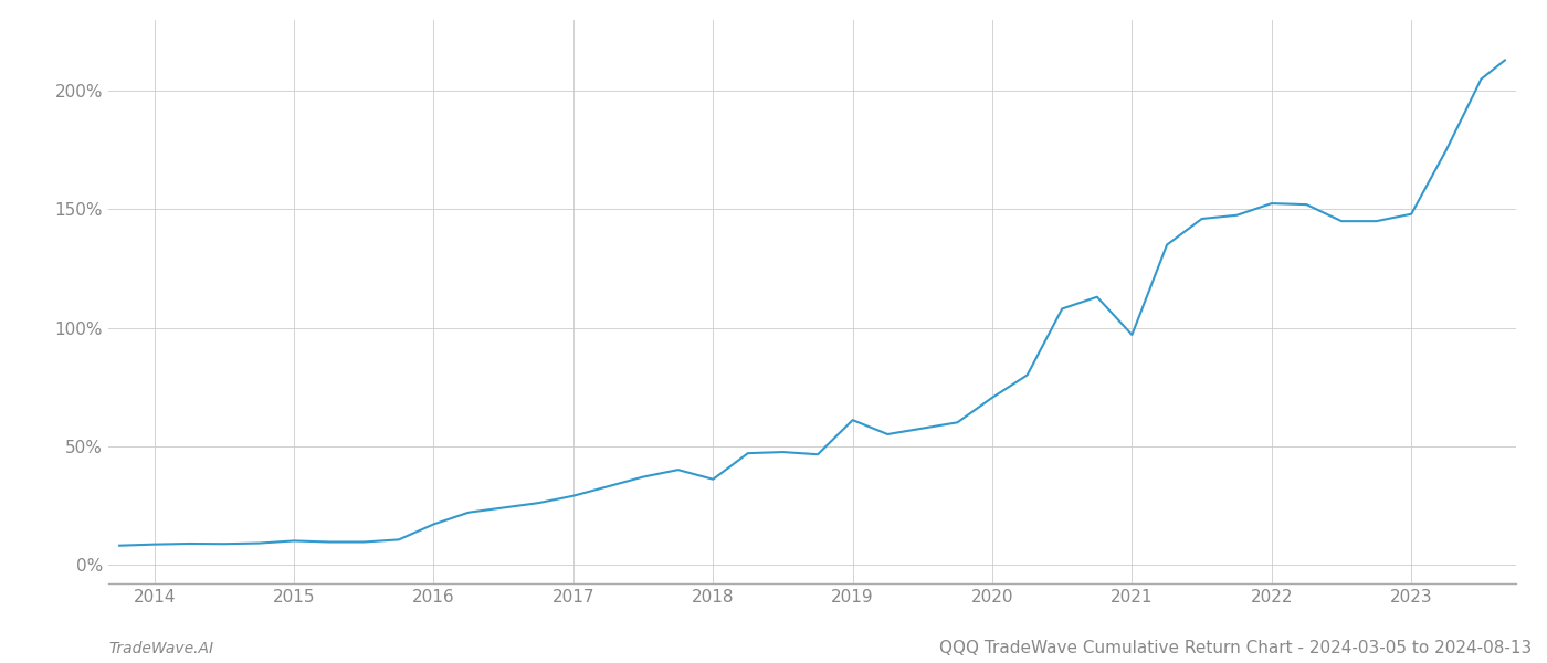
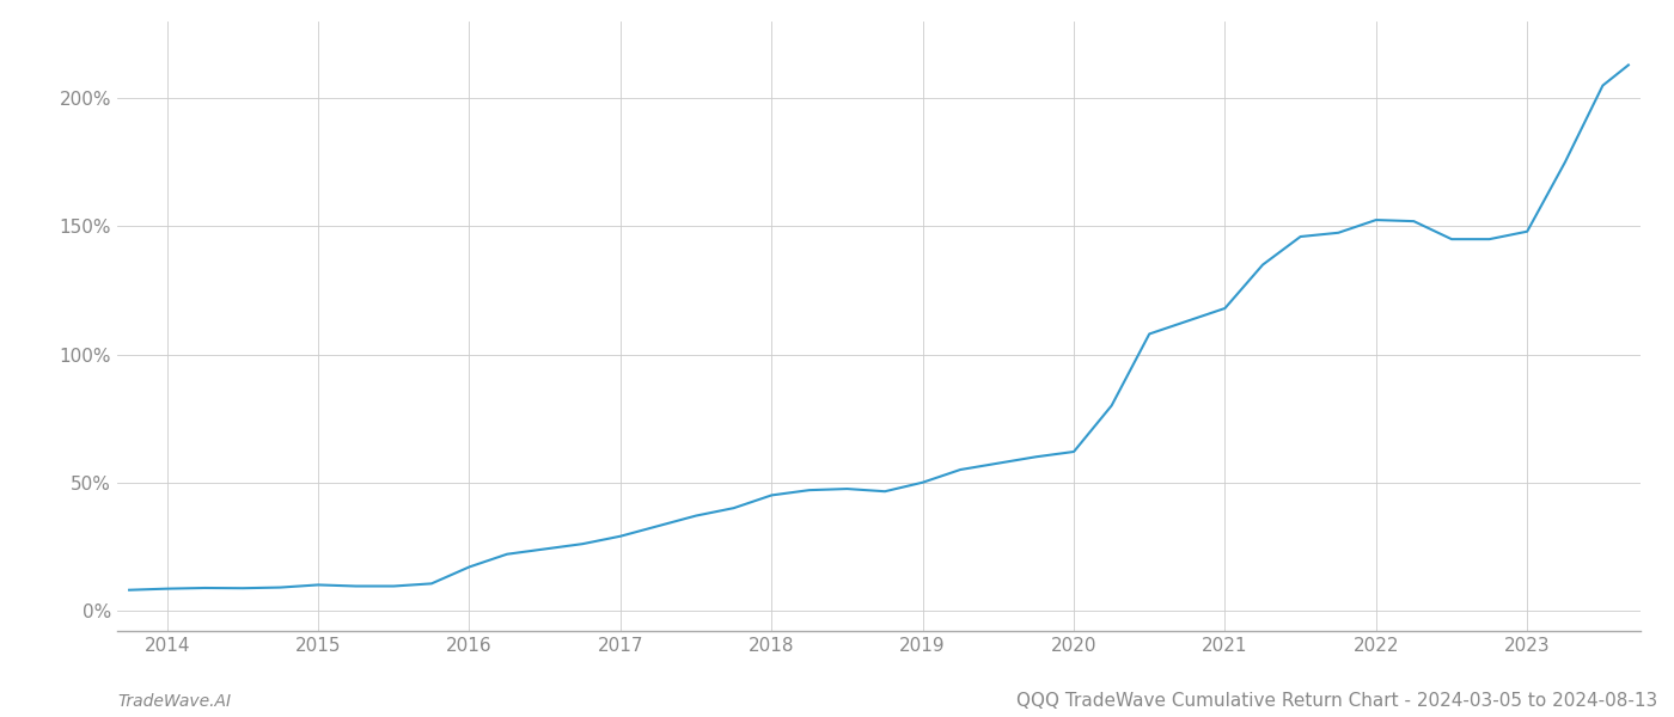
2018: 36.0% -> 45.0%
2019: 61.0% -> 50.0%
2020: 70.5% -> 62.0%
2021: 97.0% -> 118.0%
